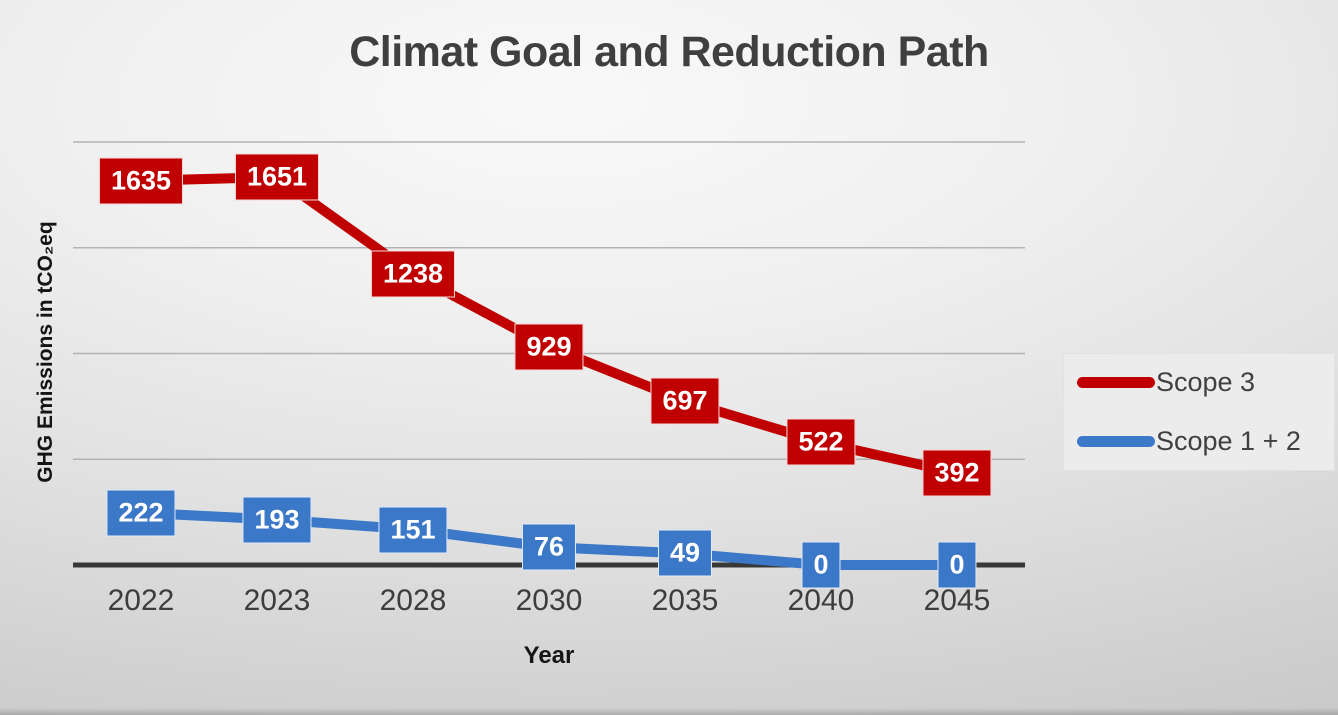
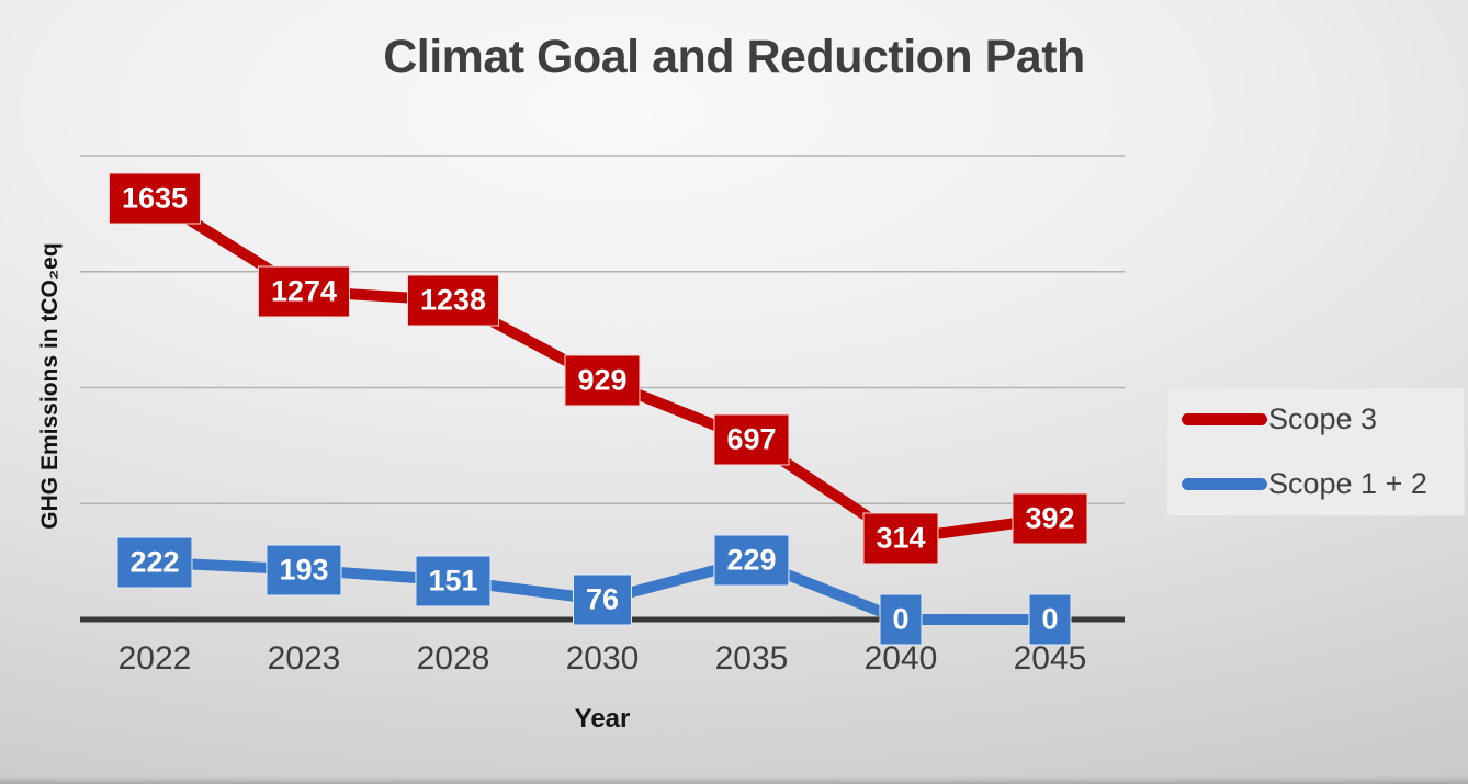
Scope 3/2023: 1651 -> 1274
Scope 1 + 2/2035: 49 -> 229
Scope 3/2040: 522 -> 314
